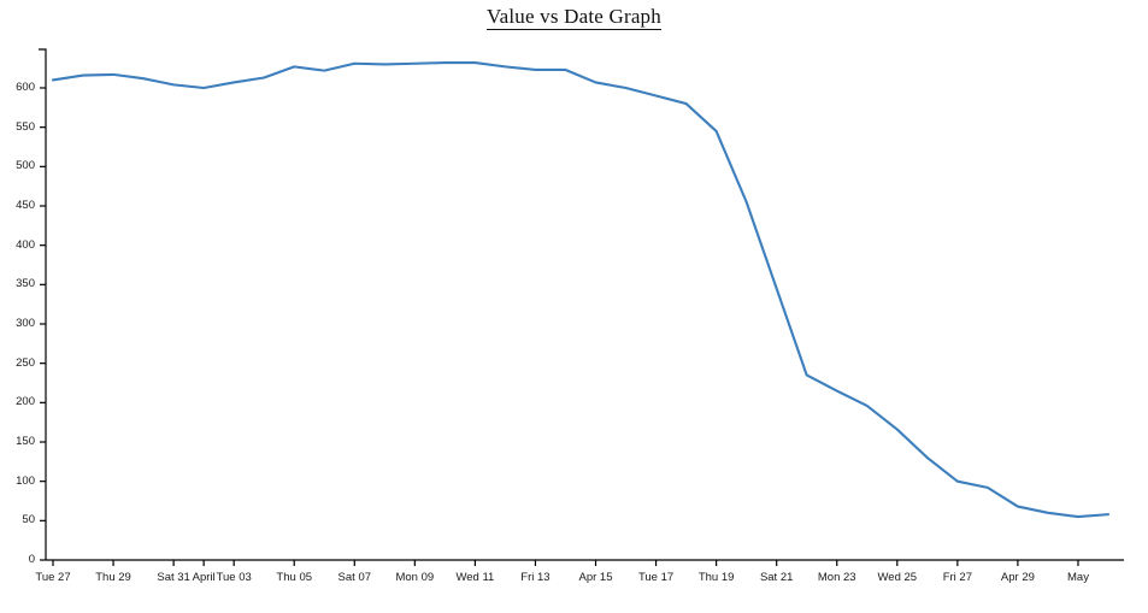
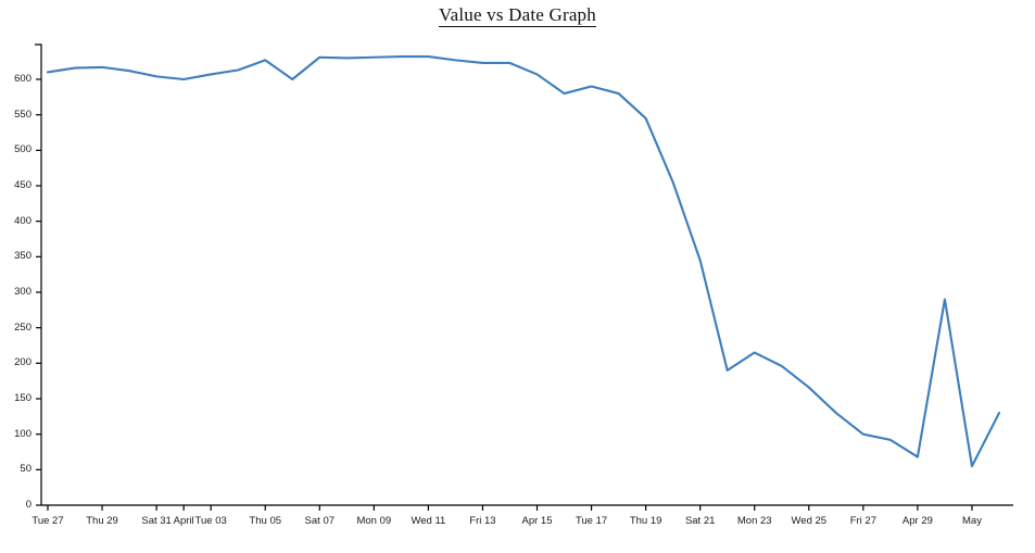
Thu 05: 620 -> 600
Apr 15: 600 -> 580
Sat 21: 240 -> 190
Apr 29: 60 -> 290
May: 60 -> 130
